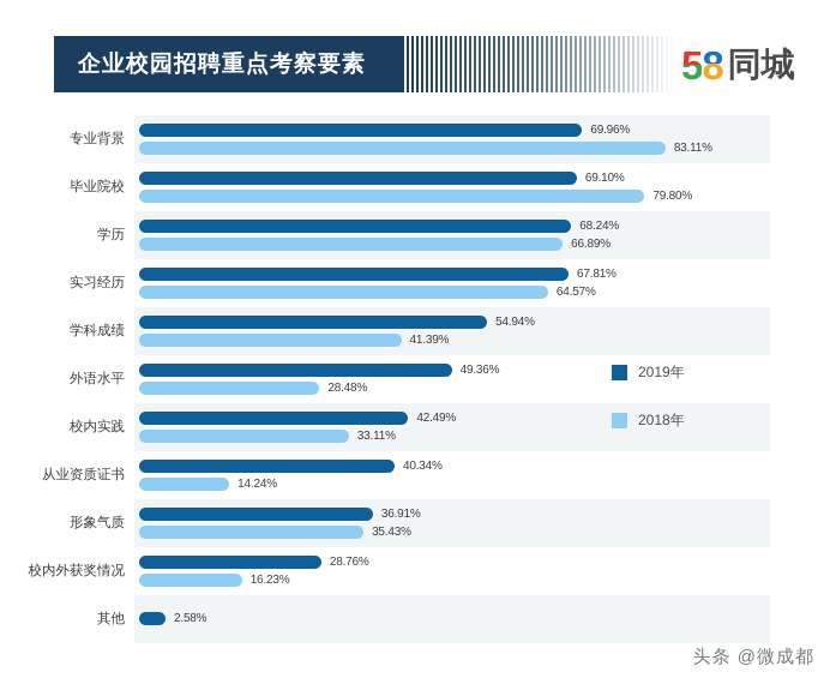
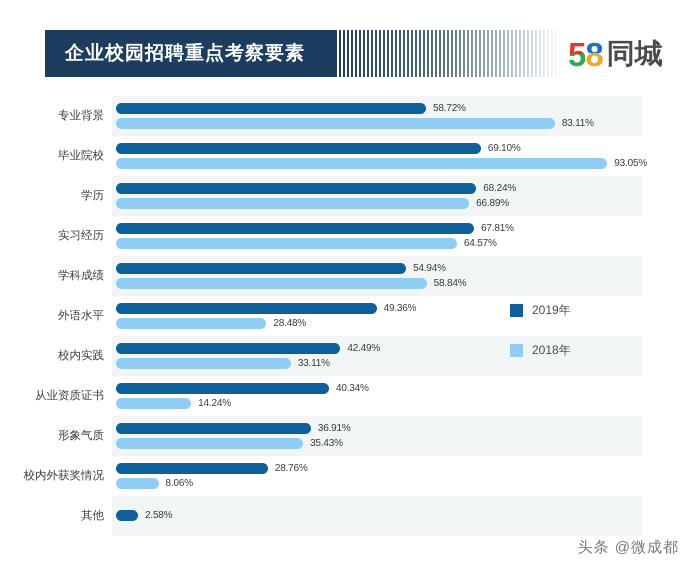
2019年/专业背景: 69.96% -> 58.72%
2018年/毕业院校: 79.80% -> 93.05%
2018年/学科成绩: 41.39% -> 58.84%
2018年/校内外获奖情况: 16.23% -> 8.06%
